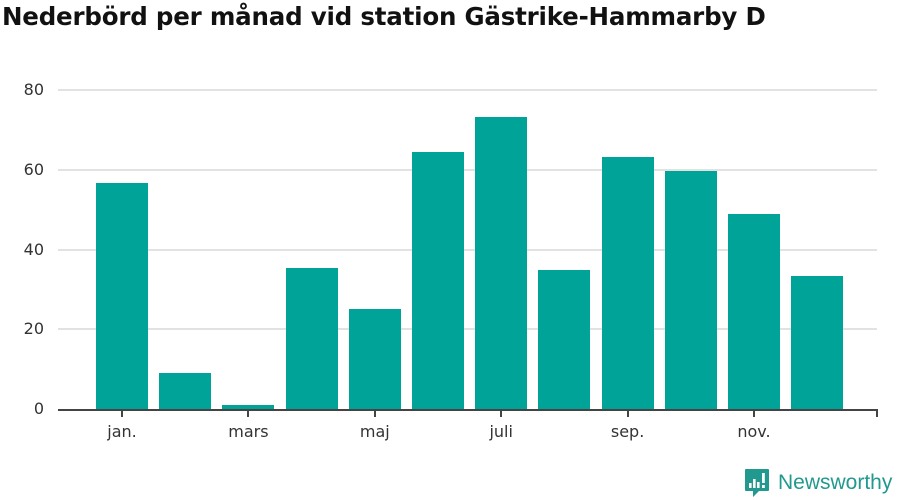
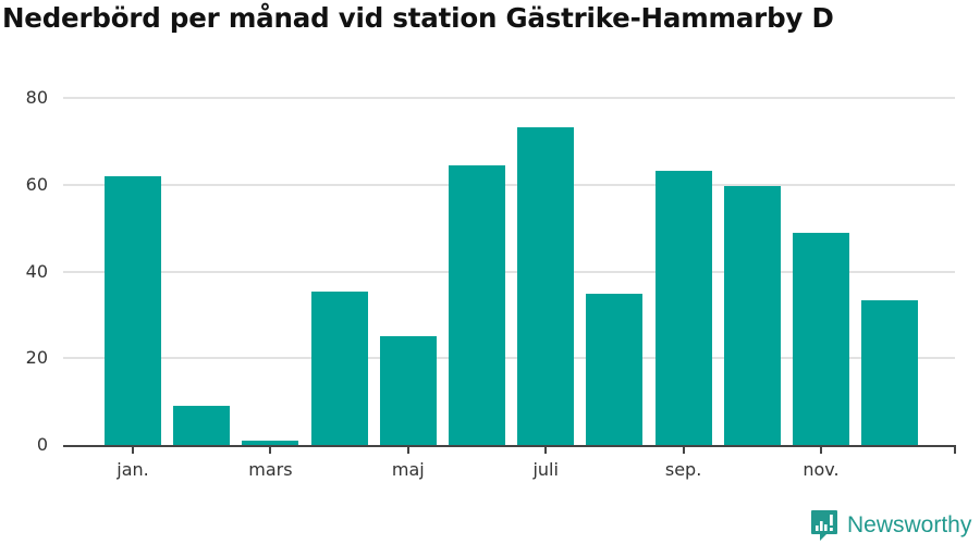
jan.: 57 -> 62
